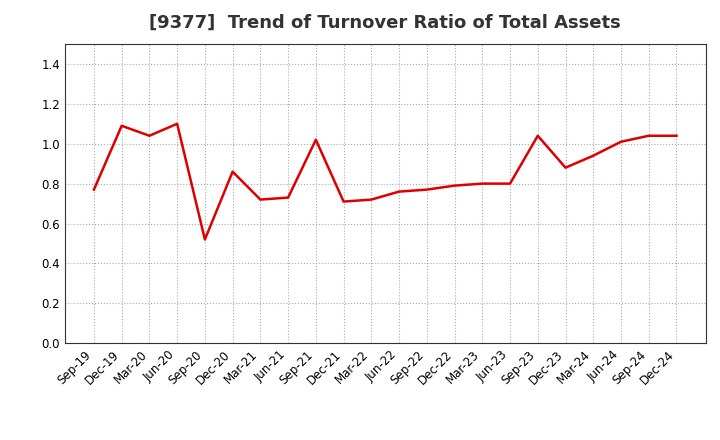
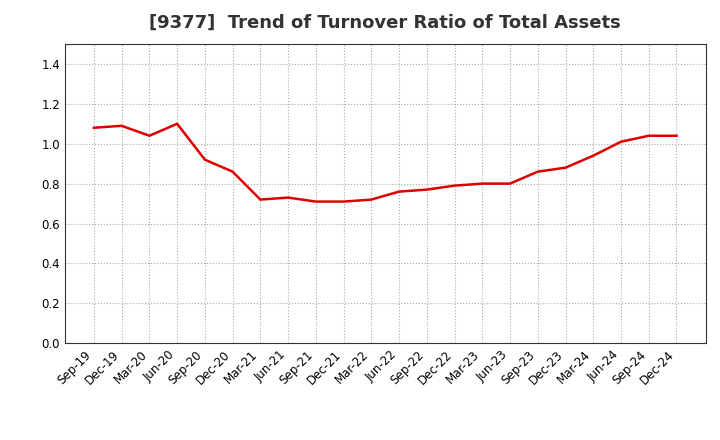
Sep-19: 0.77 -> 1.08
Sep-20: 0.52 -> 0.92
Sep-21: 1.02 -> 0.71
Sep-23: 1.04 -> 0.86
